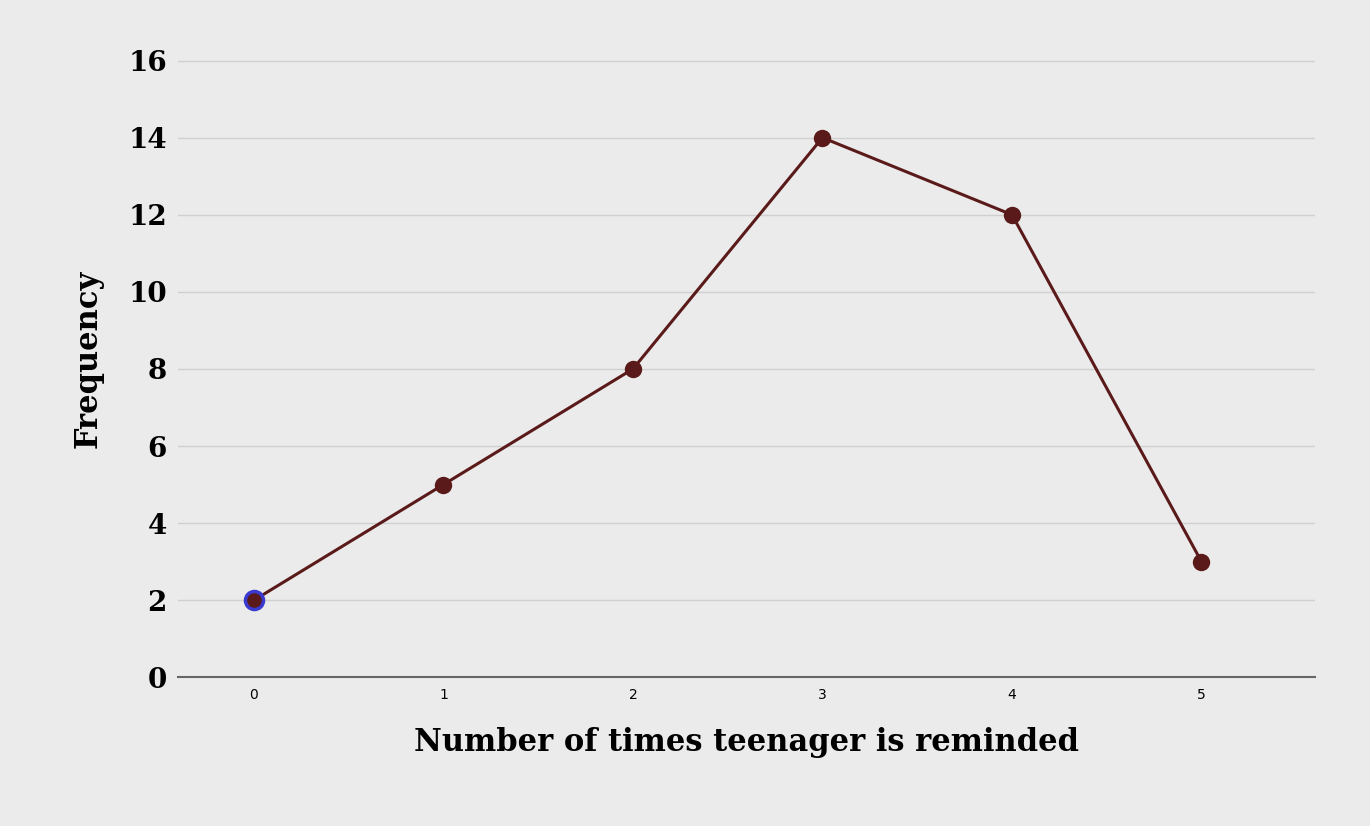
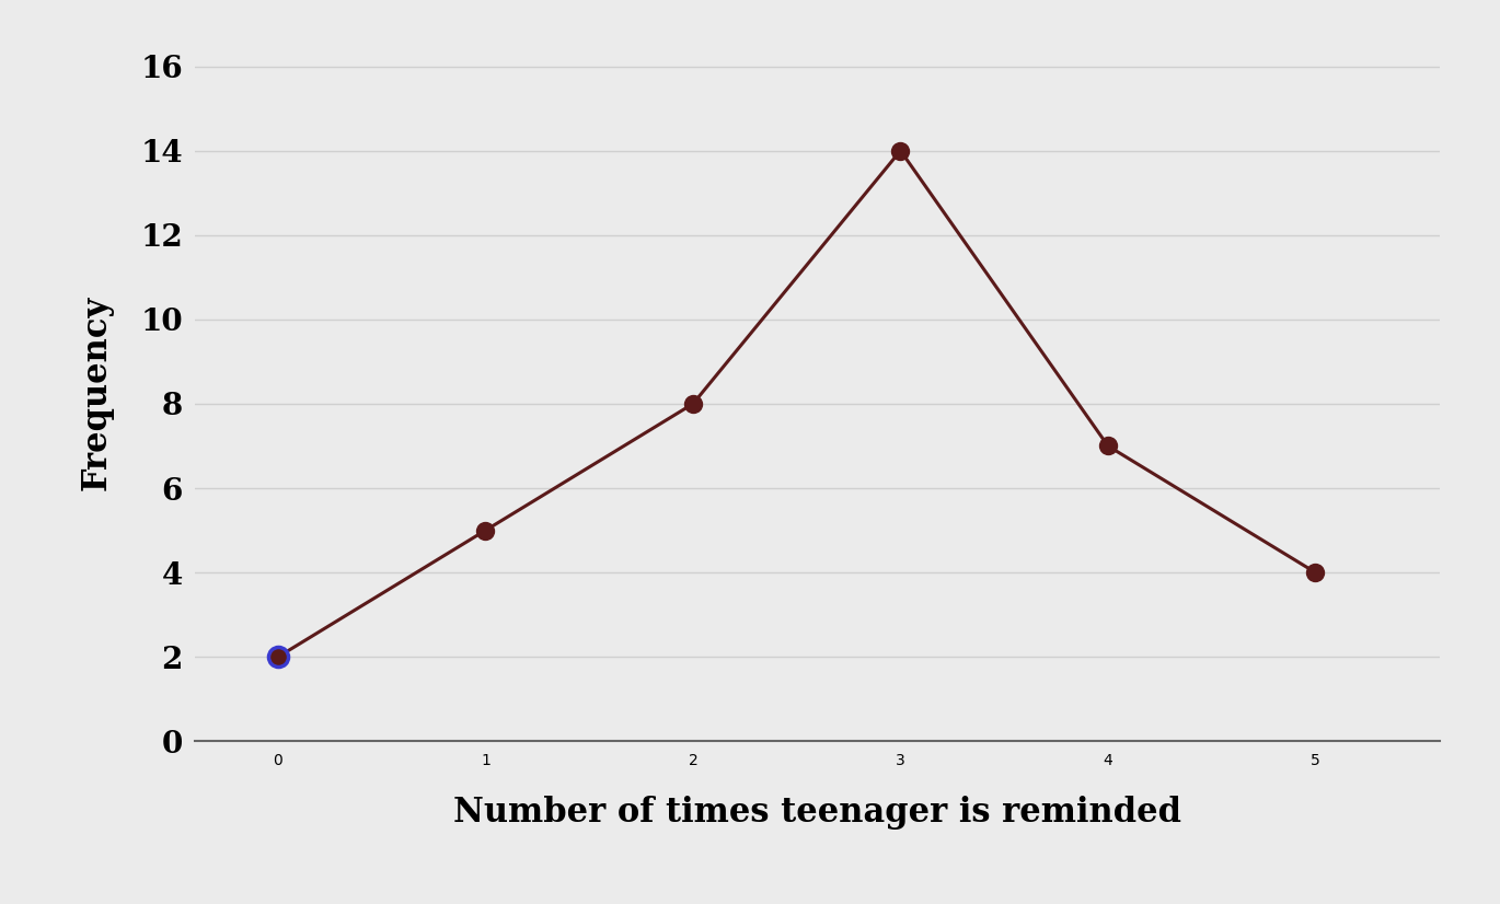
4: 12 -> 7
5: 3 -> 4
